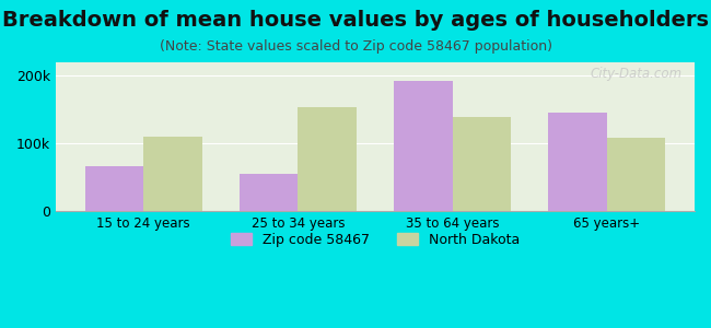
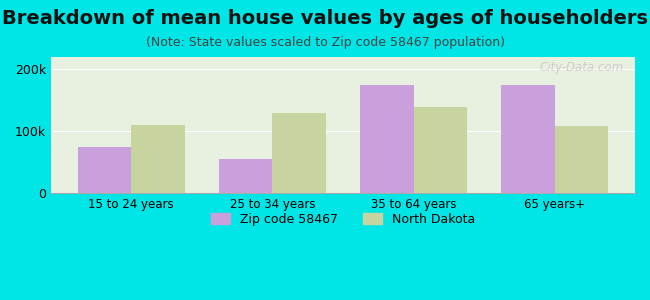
Zip code 58467/15 to 24 years: 66k -> 75k
North Dakota/25 to 34 years: 154k -> 130k
Zip code 58467/35 to 64 years: 192k -> 175k
Zip code 58467/65 years+: 146k -> 175k
